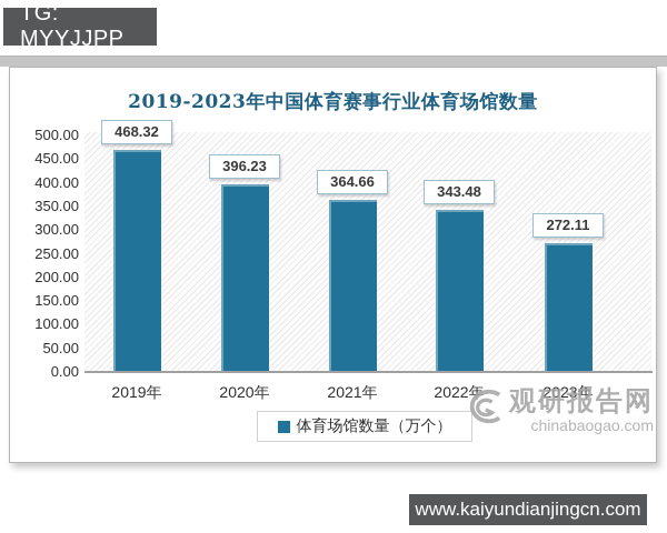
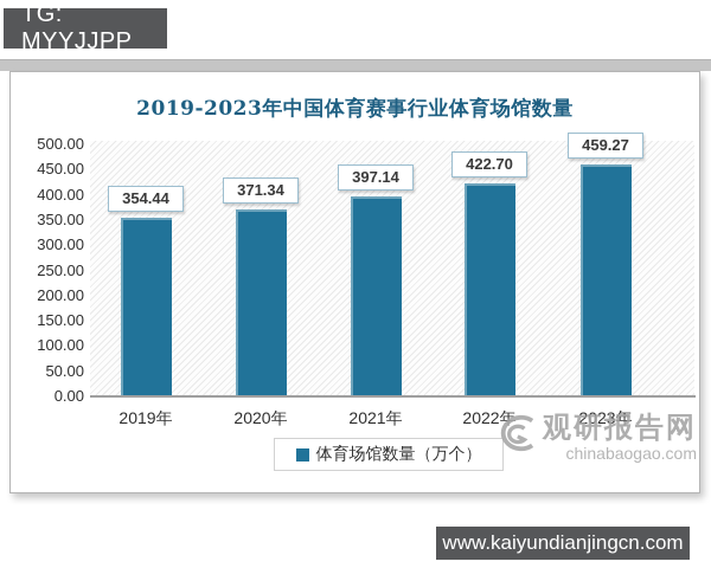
2019年: 468.32 -> 354.44
2020年: 396.23 -> 371.34
2021年: 364.66 -> 397.14
2022年: 343.48 -> 422.70
2023年: 272.11 -> 459.27
